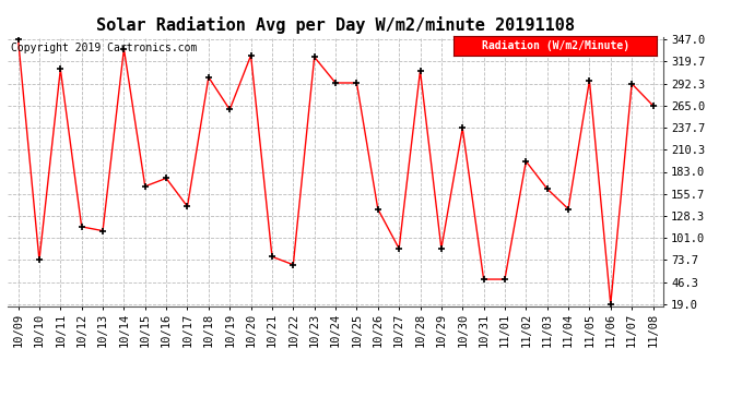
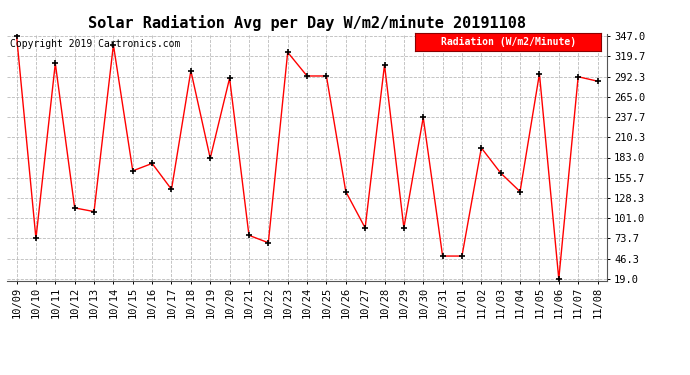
10/19: 260 -> 182
10/20: 327 -> 290
11/08: 265 -> 286
